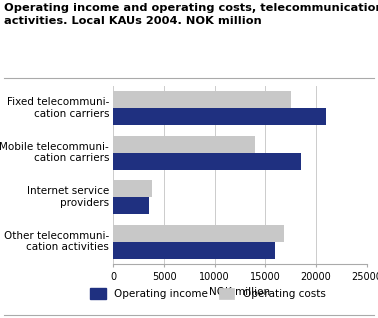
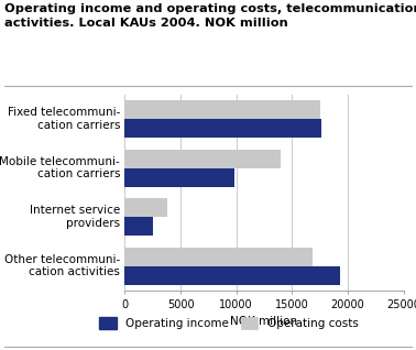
Operating income/Fixed telecommuni- cation carriers: 21000 -> 17600
Operating income/Mobile telecommuni- cation carriers: 18500 -> 9800
Operating income/Internet service providers: 3500 -> 2500
Operating income/Other telecommuni- cation activities: 16000 -> 19300
